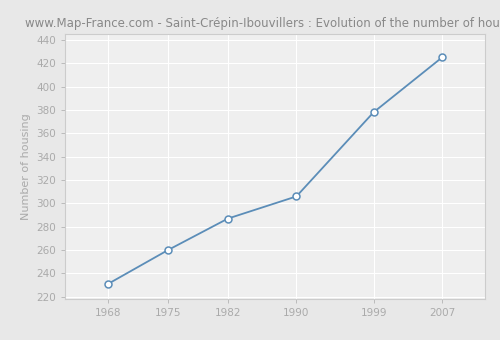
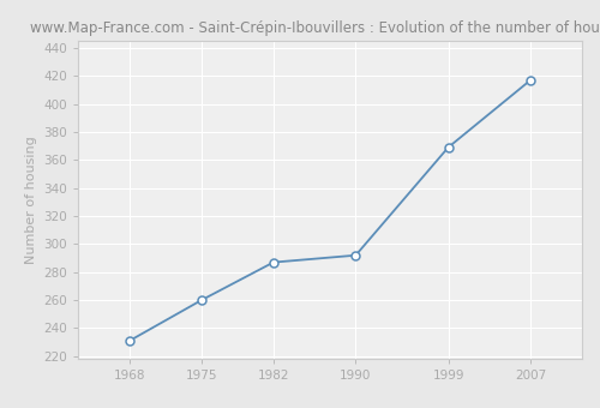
1990: 306 -> 292
1999: 378 -> 369
2007: 425 -> 417
